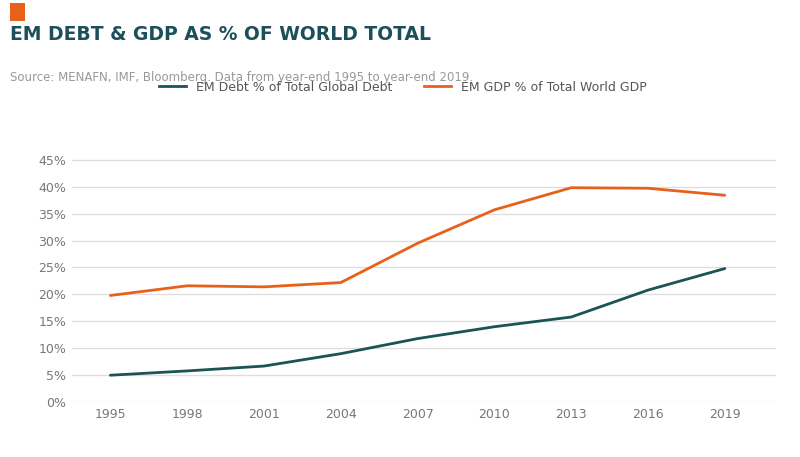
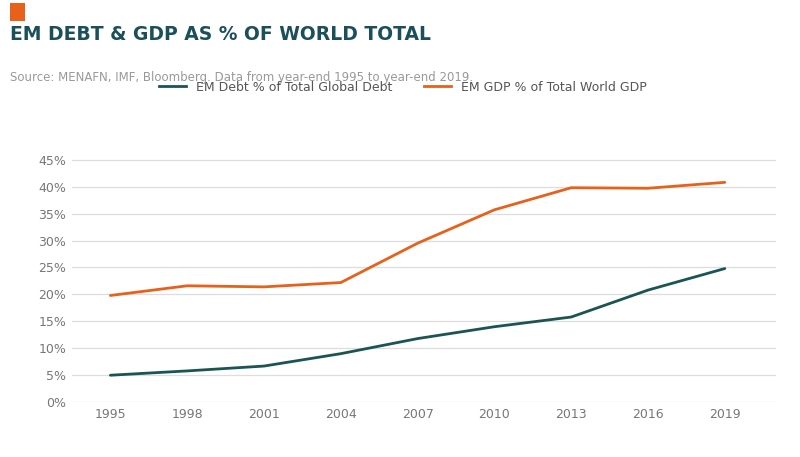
EM GDP % of Total World GDP/2019: 38.4% -> 40.8%
